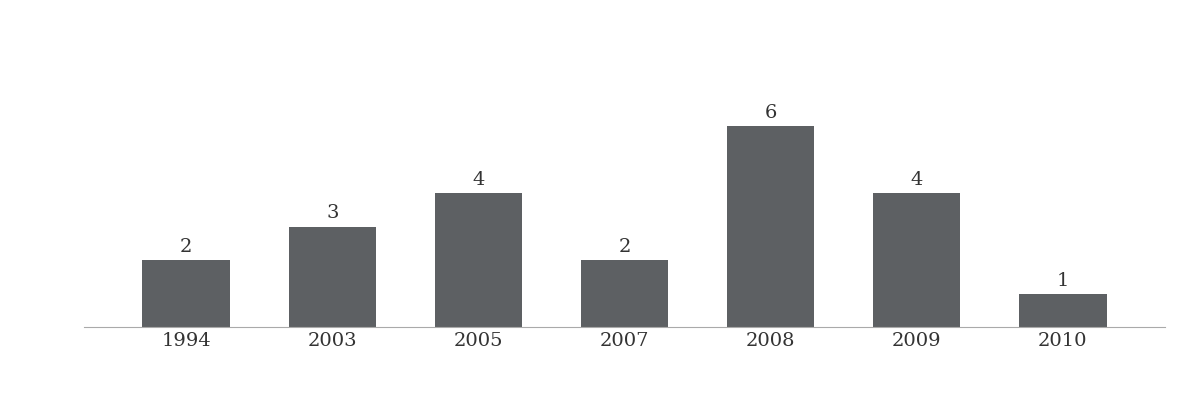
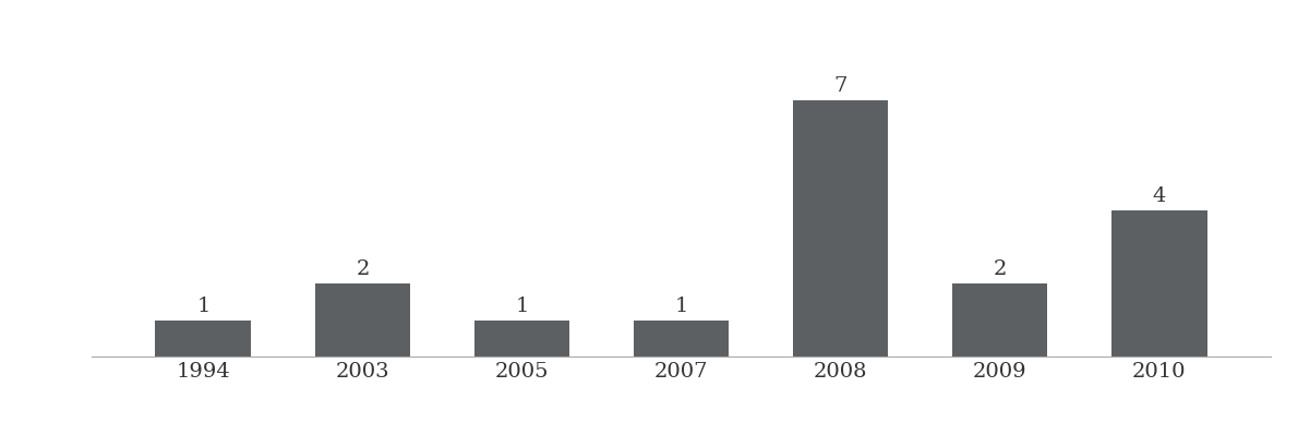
1994: 2 -> 1
2003: 3 -> 2
2005: 4 -> 1
2007: 2 -> 1
2008: 6 -> 7
2009: 4 -> 2
2010: 1 -> 4
